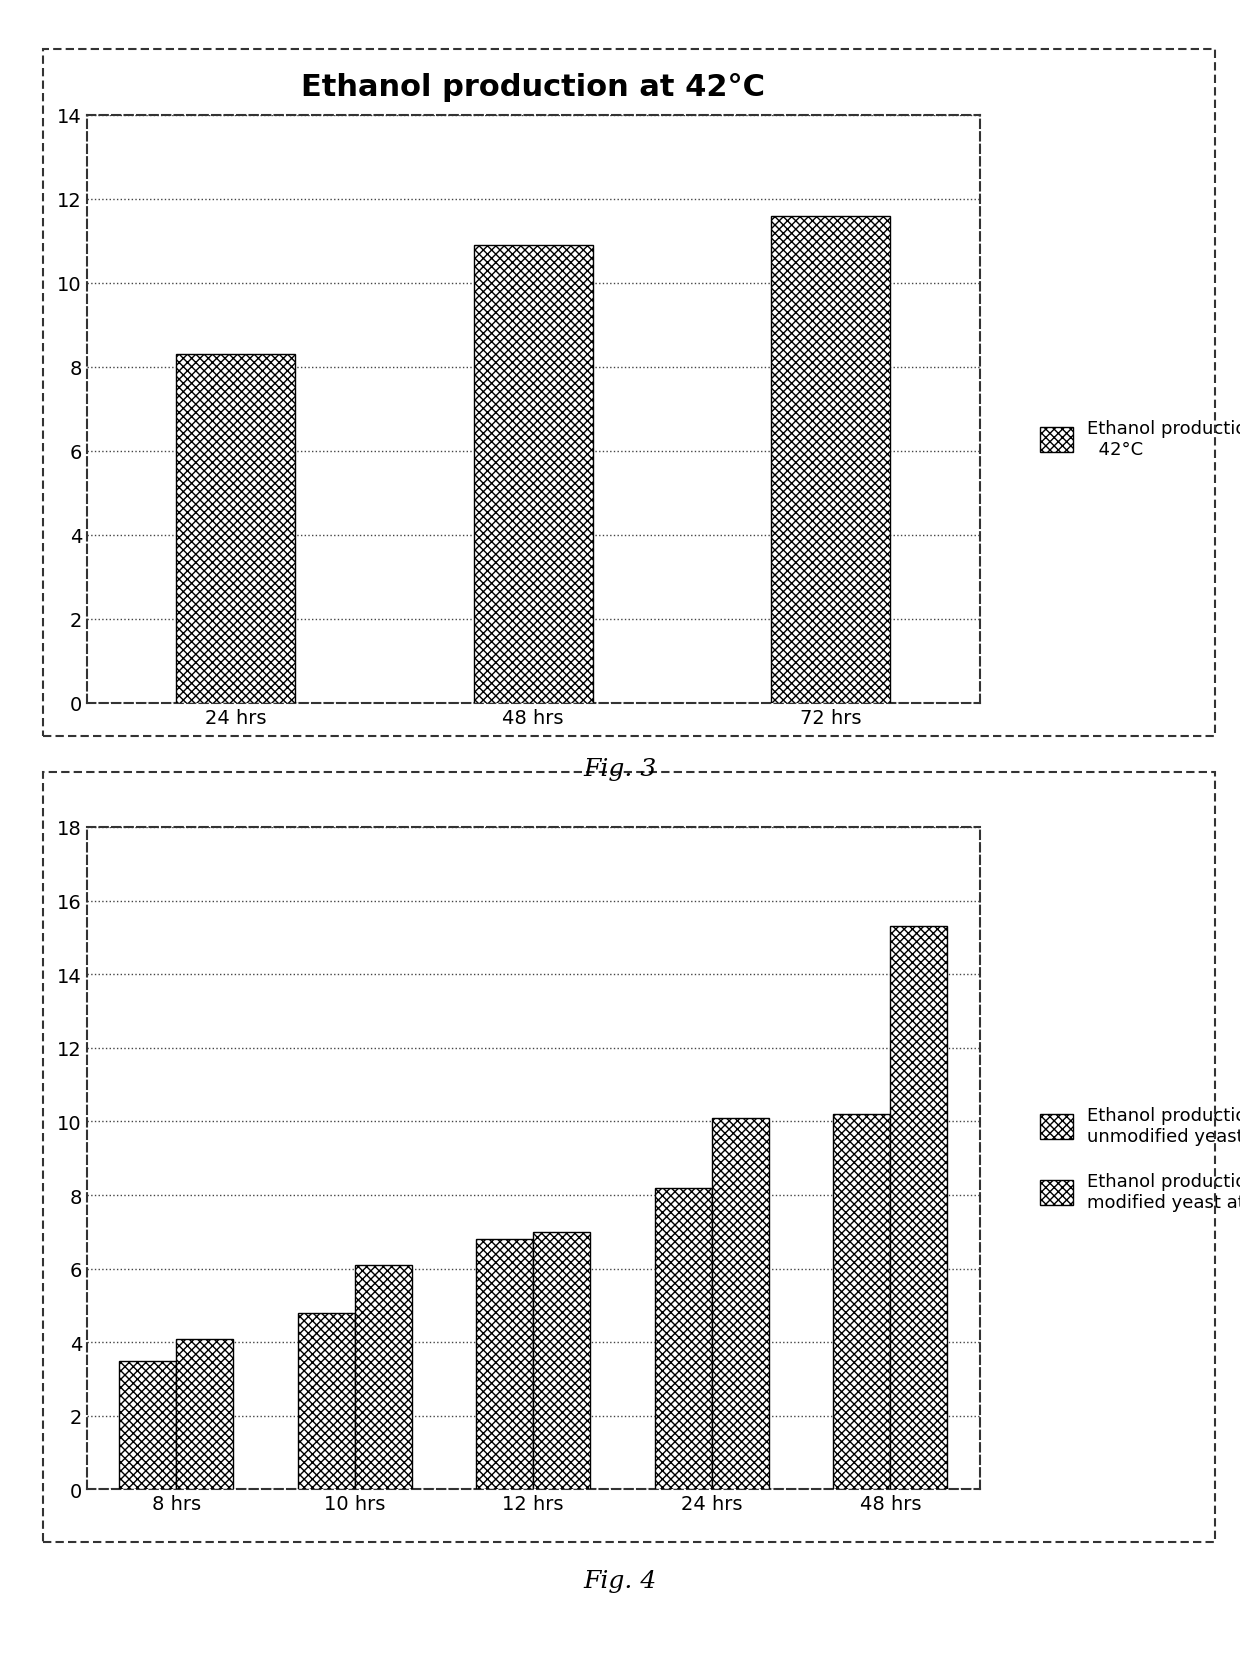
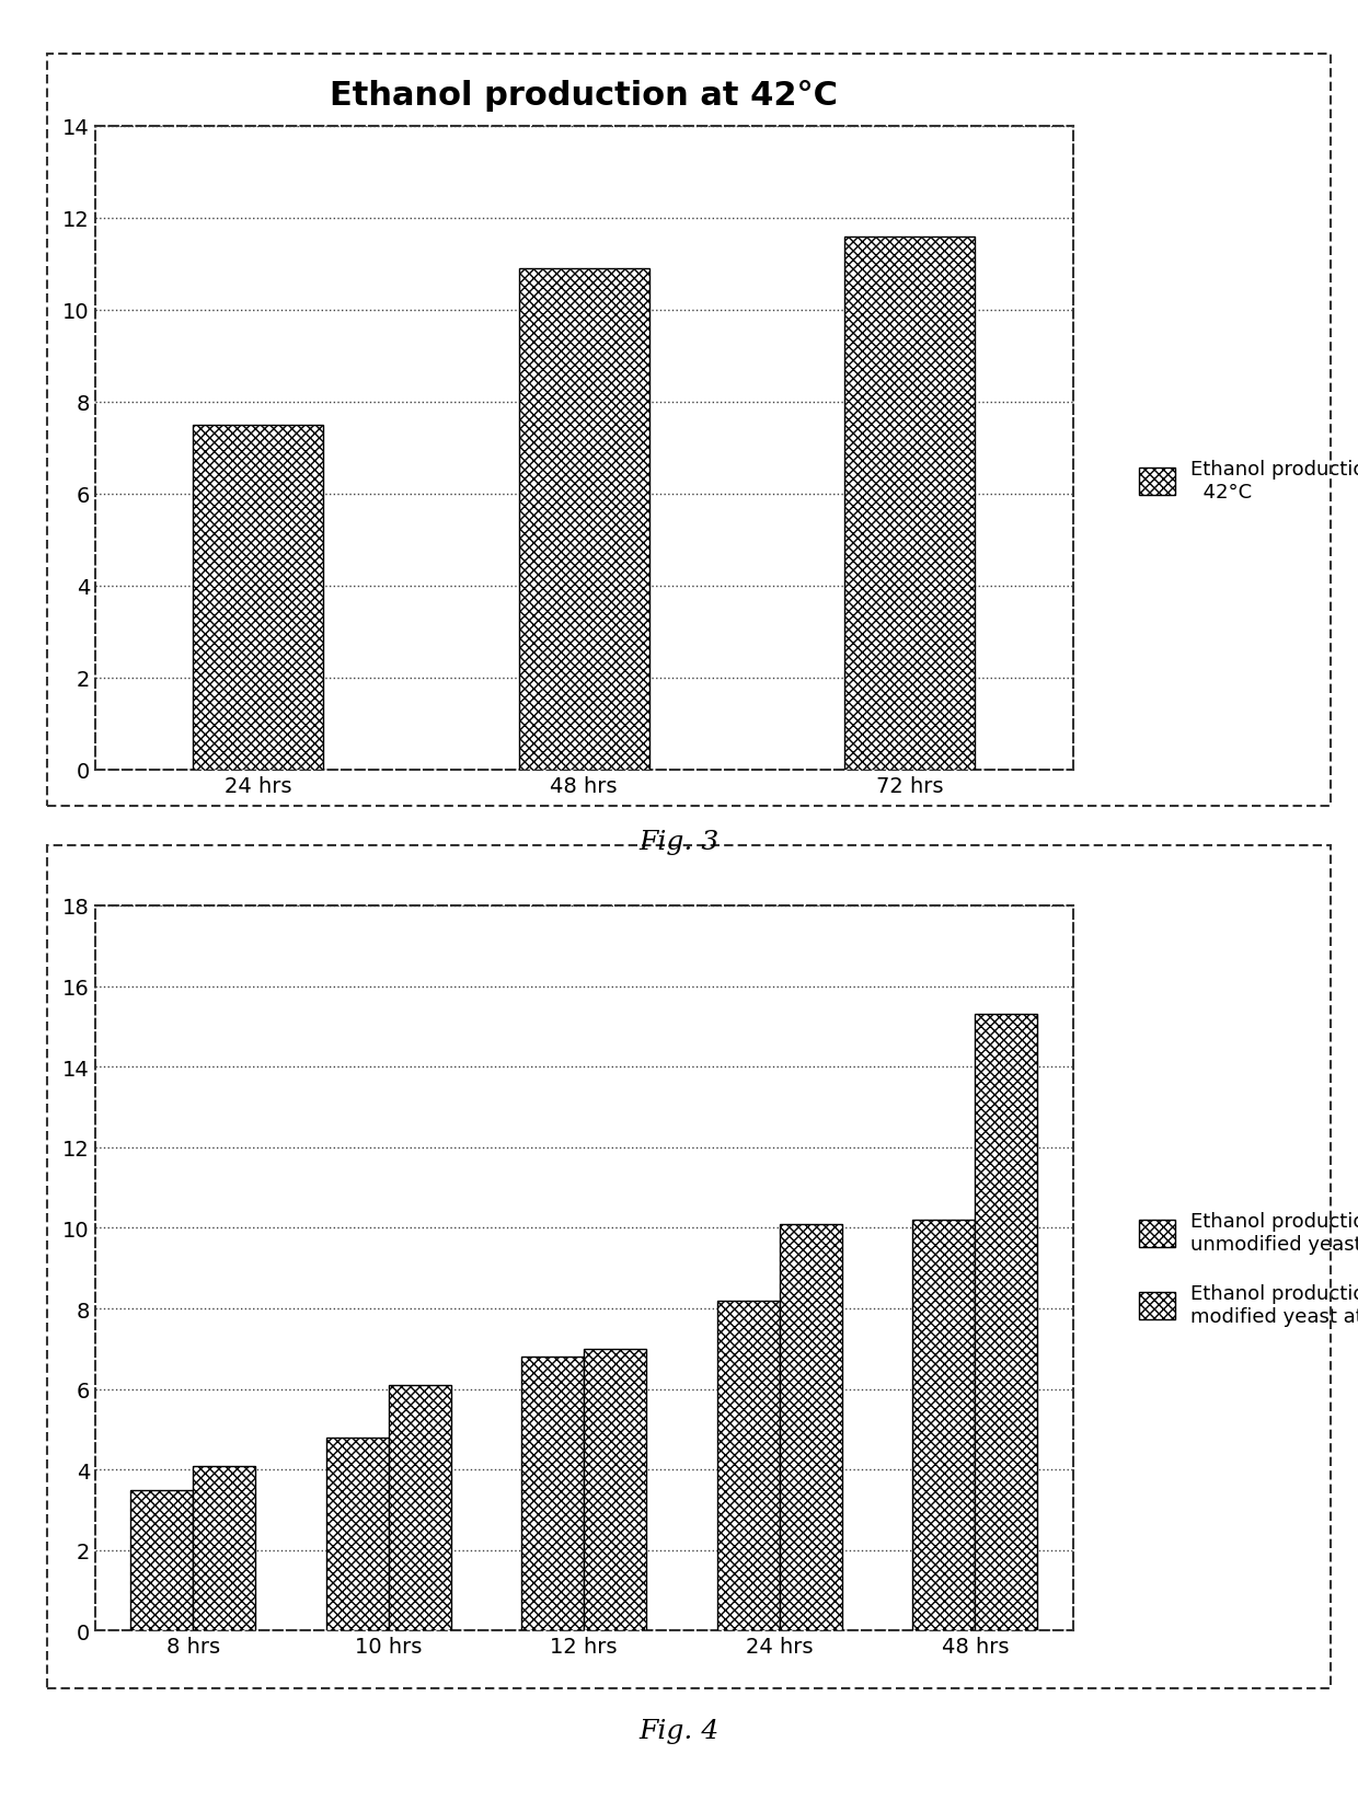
Ethanol production at 42°C/24 hrs: 8.3 -> 7.5
